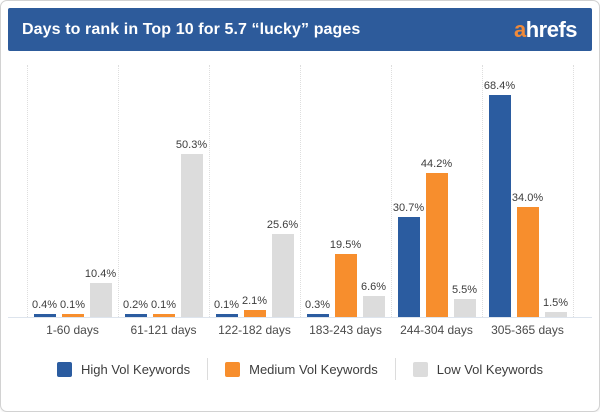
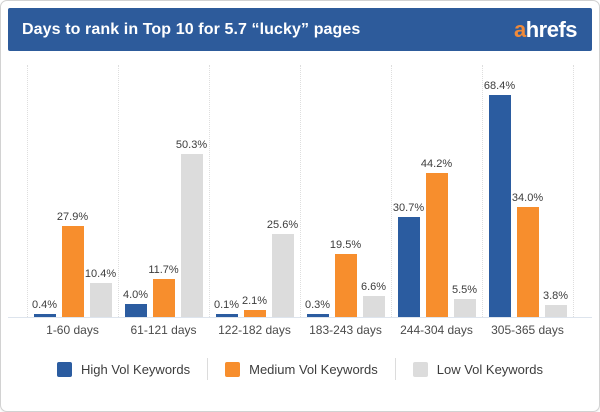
Medium Vol Keywords/1-60 days: 0.1% -> 27.9%
High Vol Keywords/61-121 days: 0.2% -> 4.0%
Medium Vol Keywords/61-121 days: 0.1% -> 11.7%
Low Vol Keywords/305-365 days: 1.5% -> 3.8%
